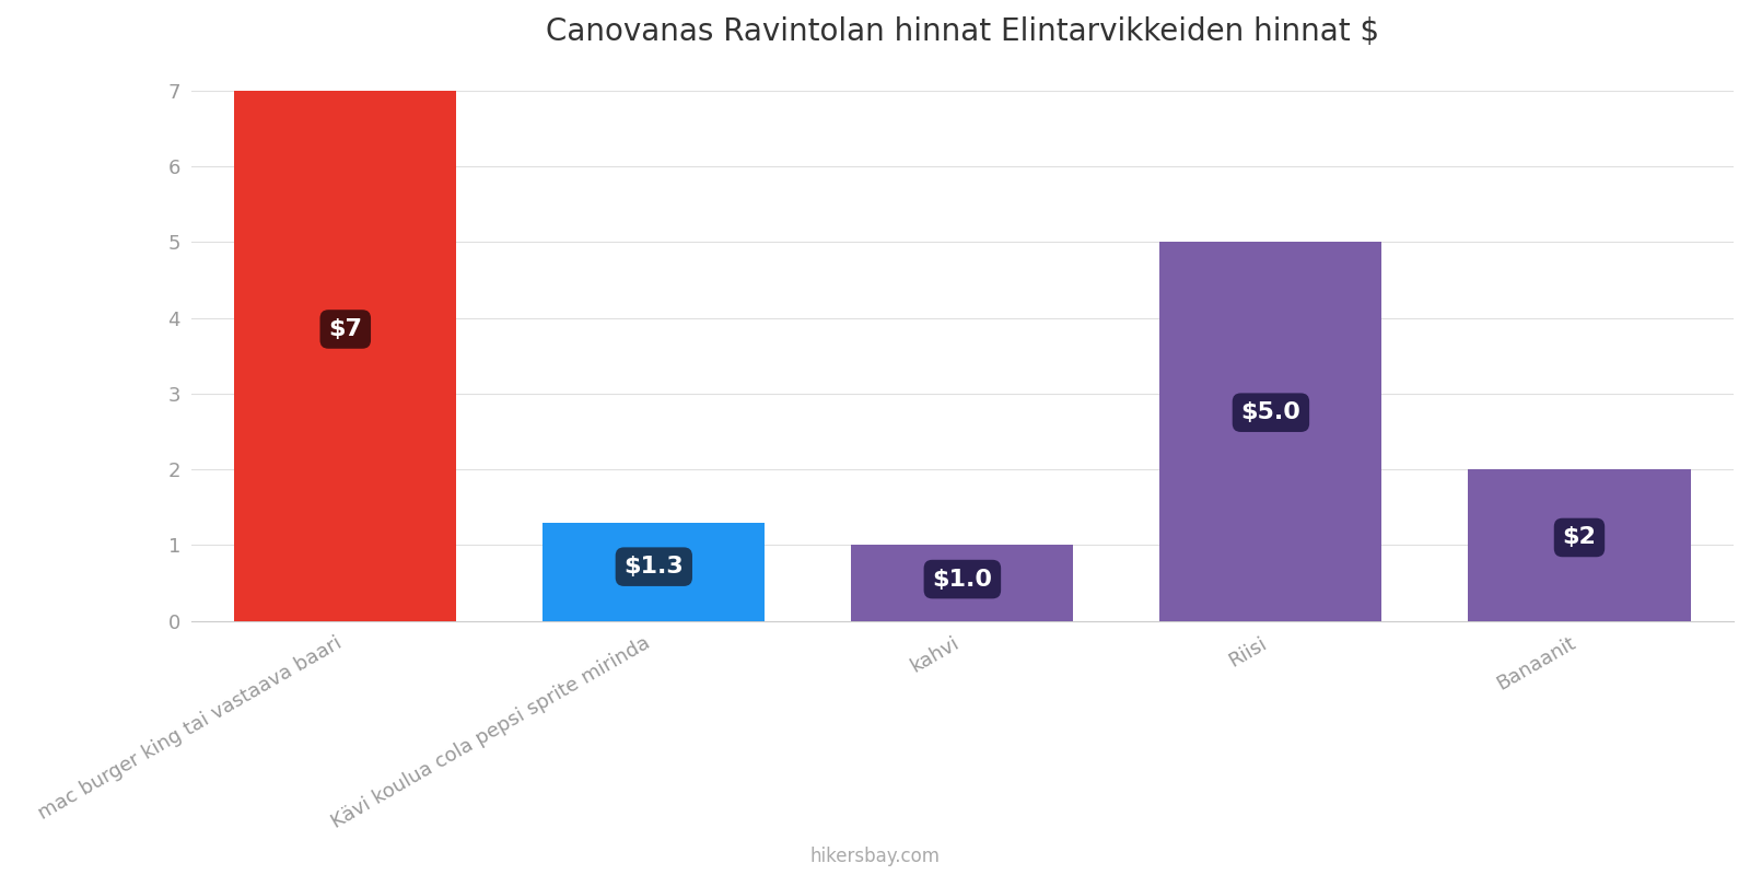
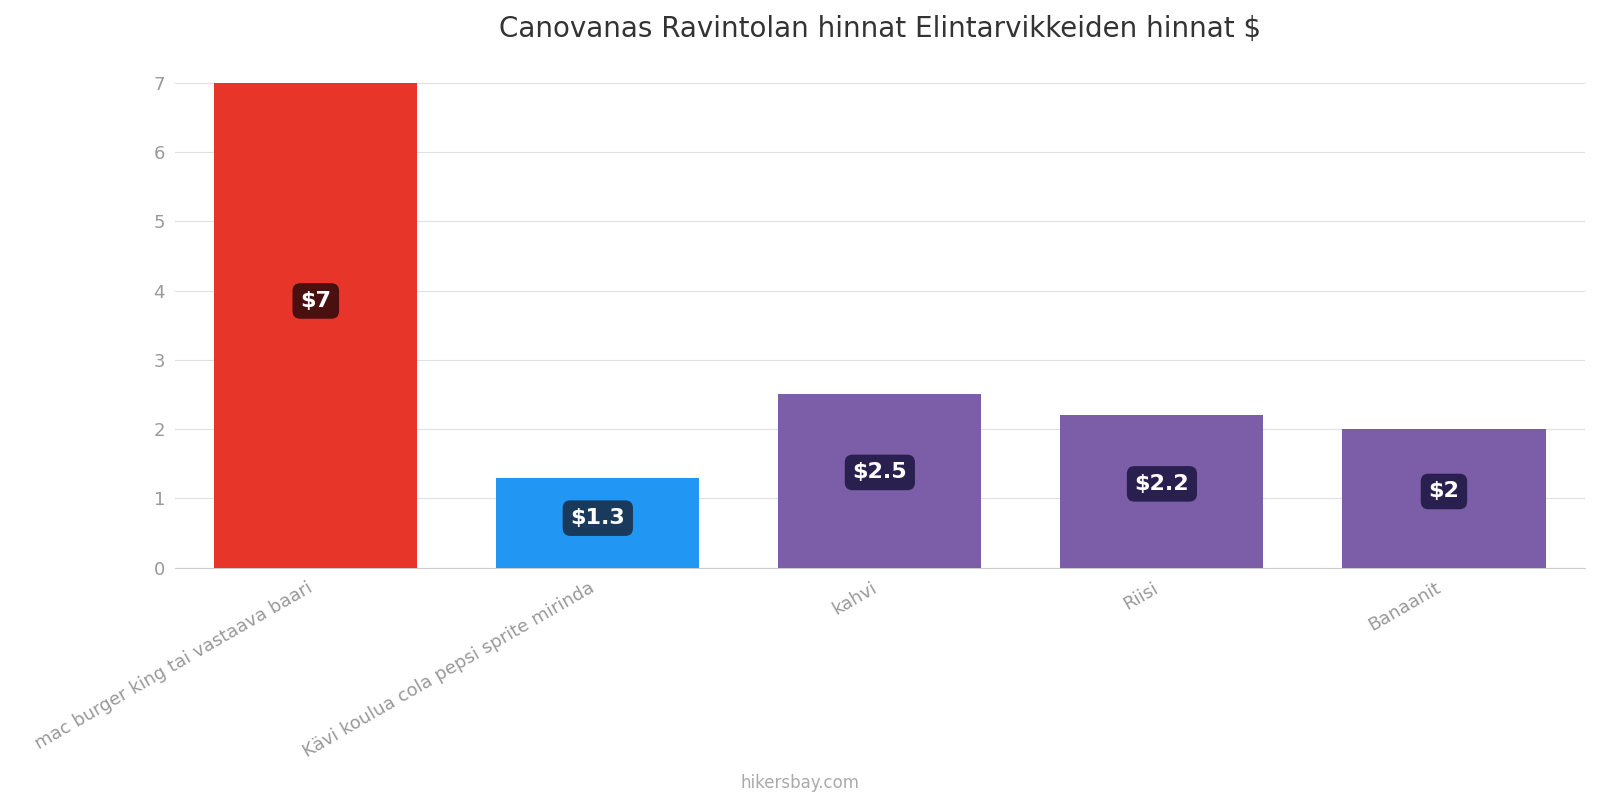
kahvi: $1.0 -> $2.5
Riisi: $5.0 -> $2.2
